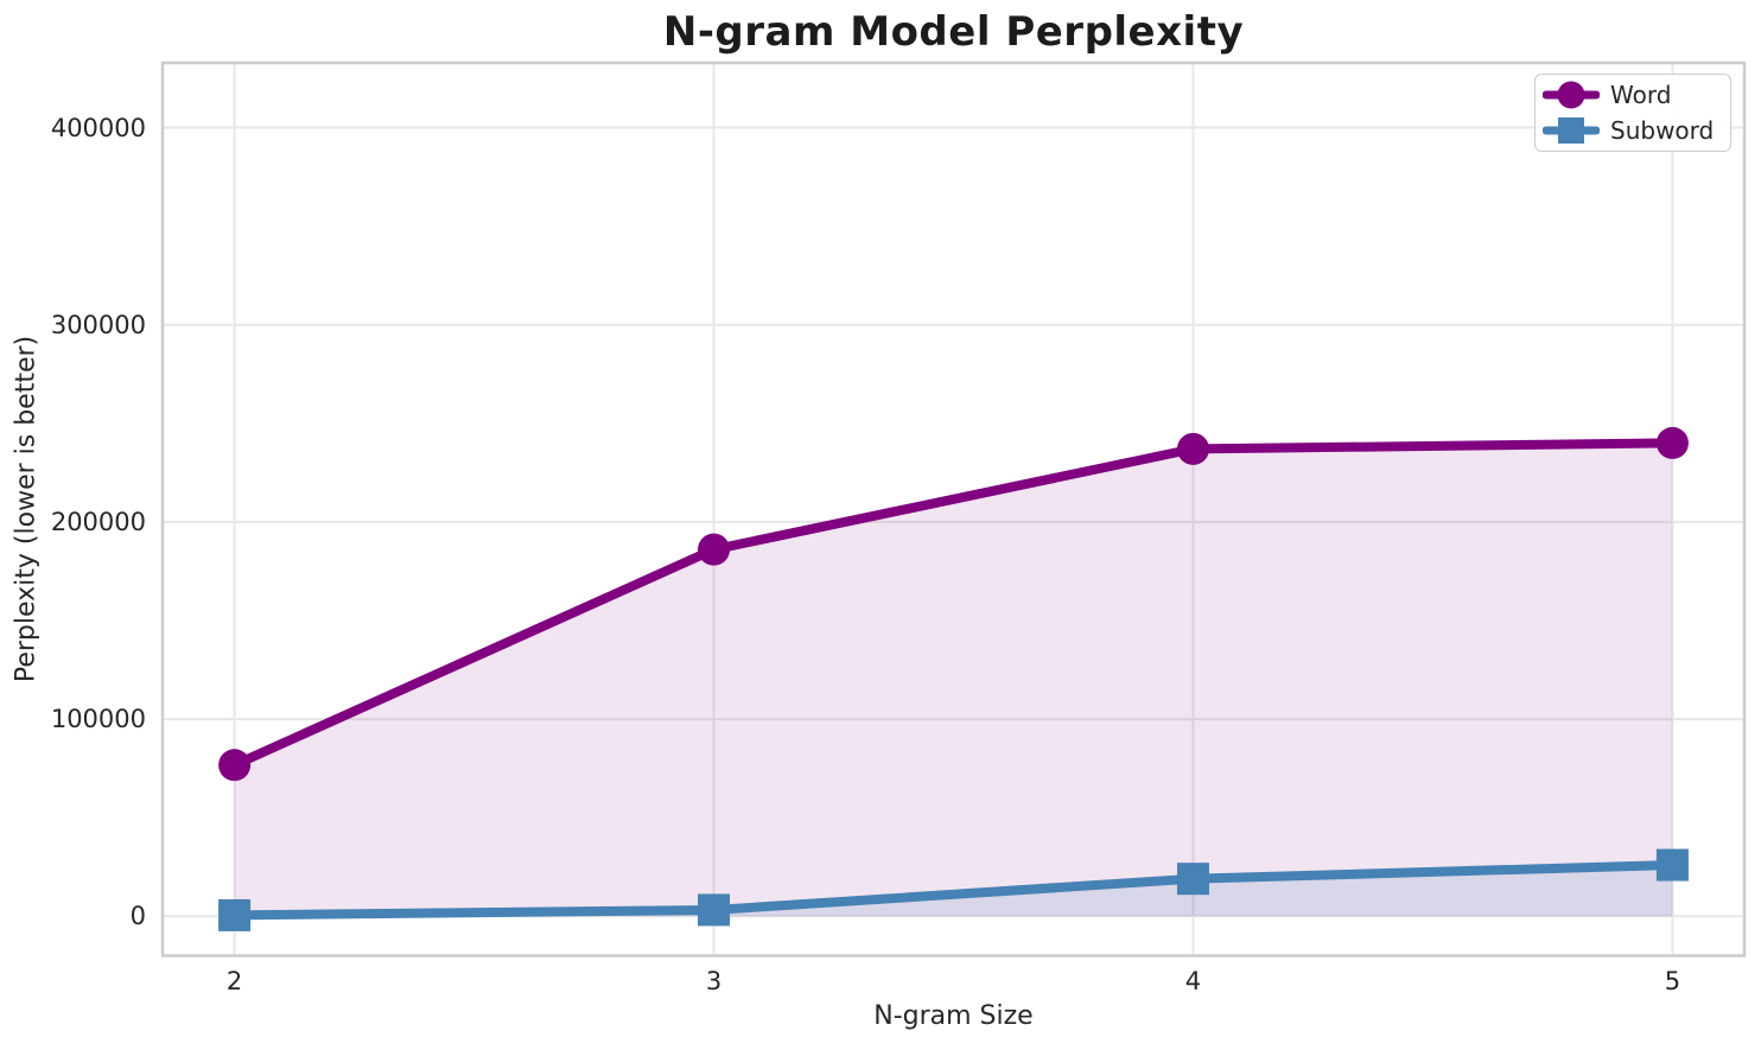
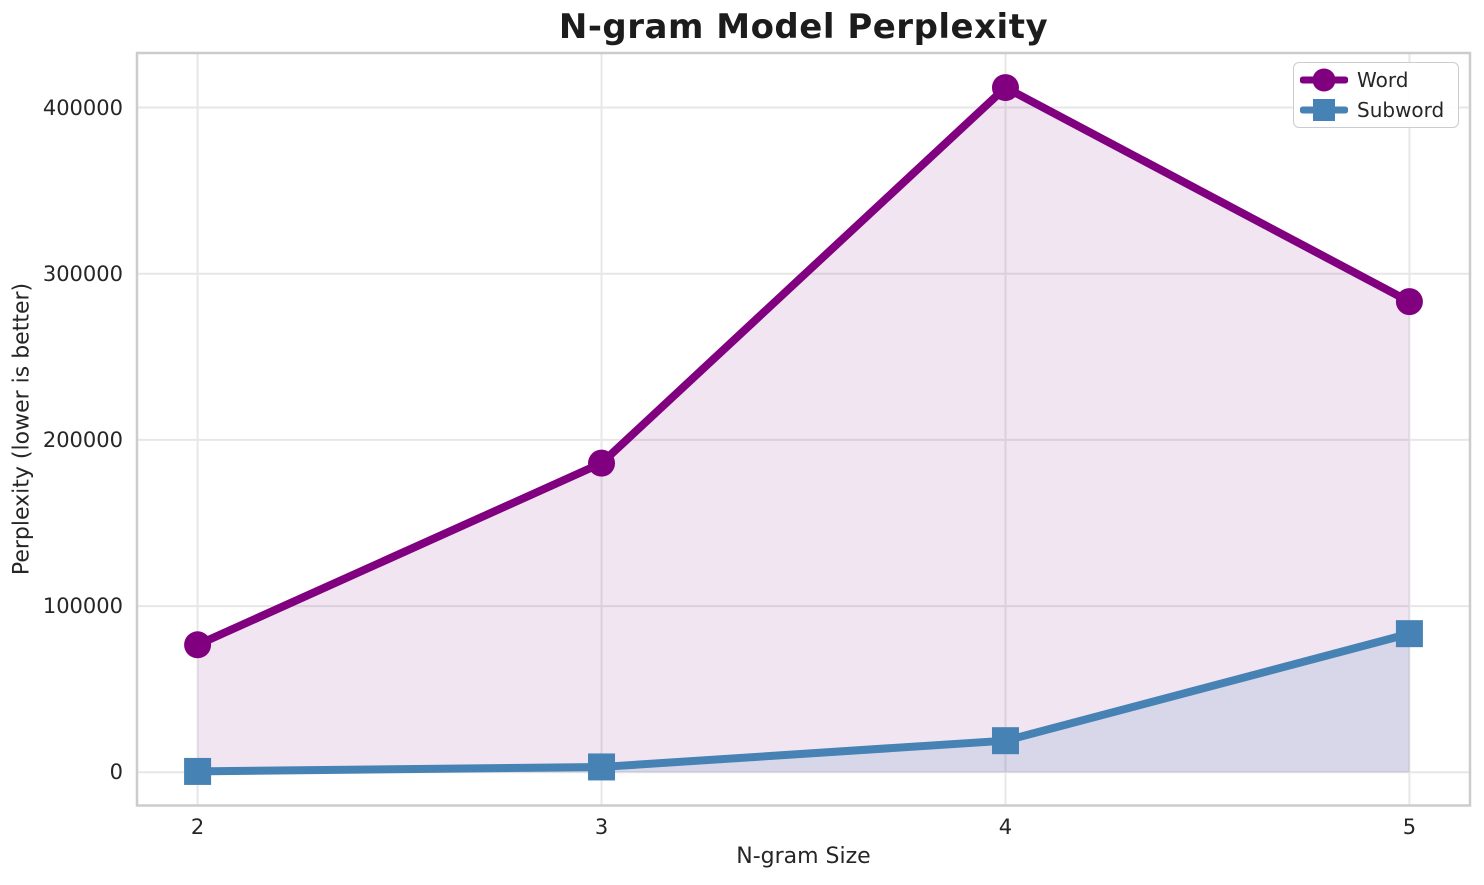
Word/4: 237000 -> 412000
Word/5: 240000 -> 283000
Subword/5: 26000 -> 83000
